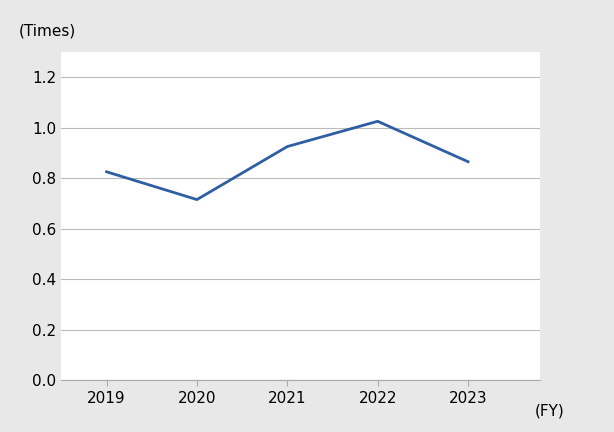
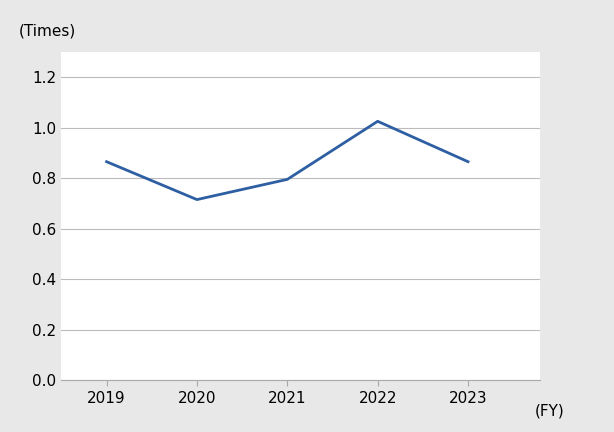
2019: 0.825 -> 0.865
2021: 0.925 -> 0.795
